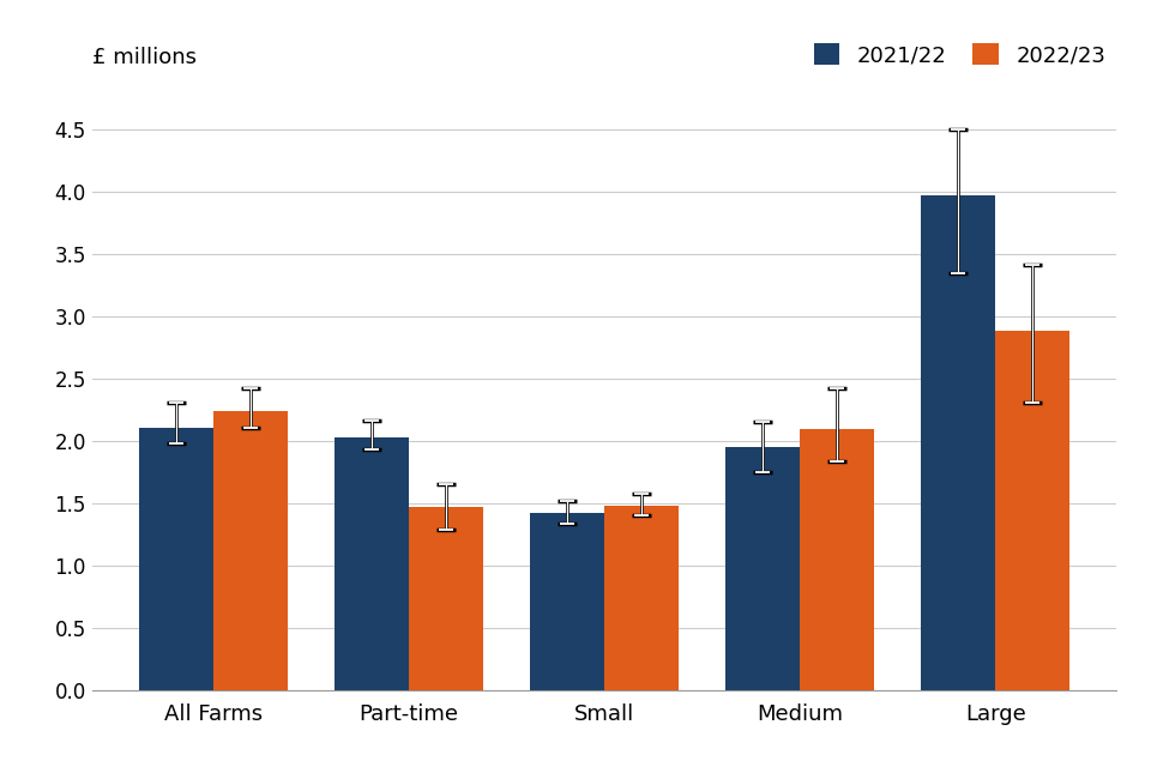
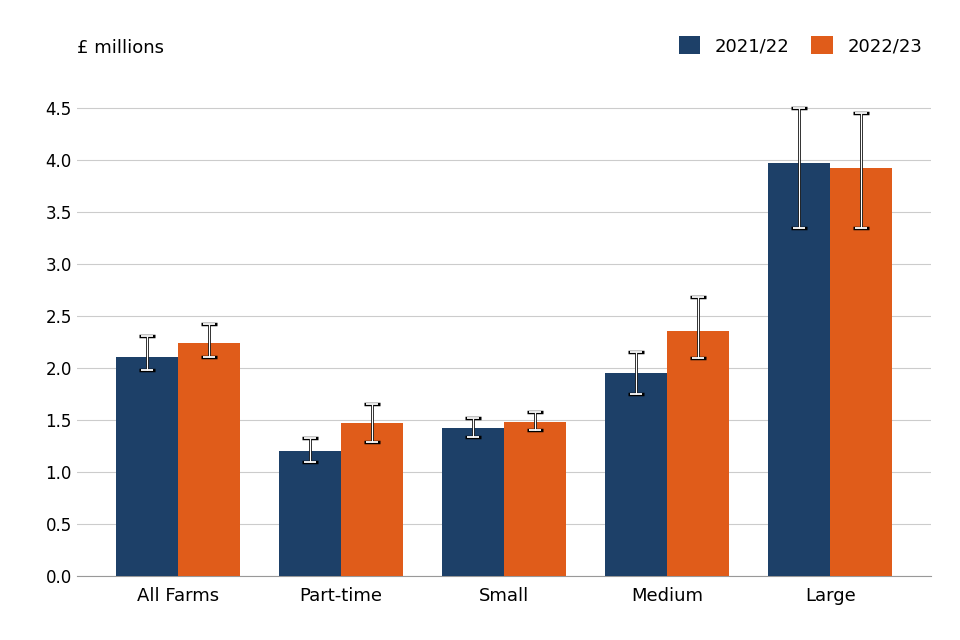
2021/22/Part-time: 2.03 -> 1.20
2022/23/Medium: 2.10 -> 2.36
2022/23/Large: 2.88 -> 3.92
